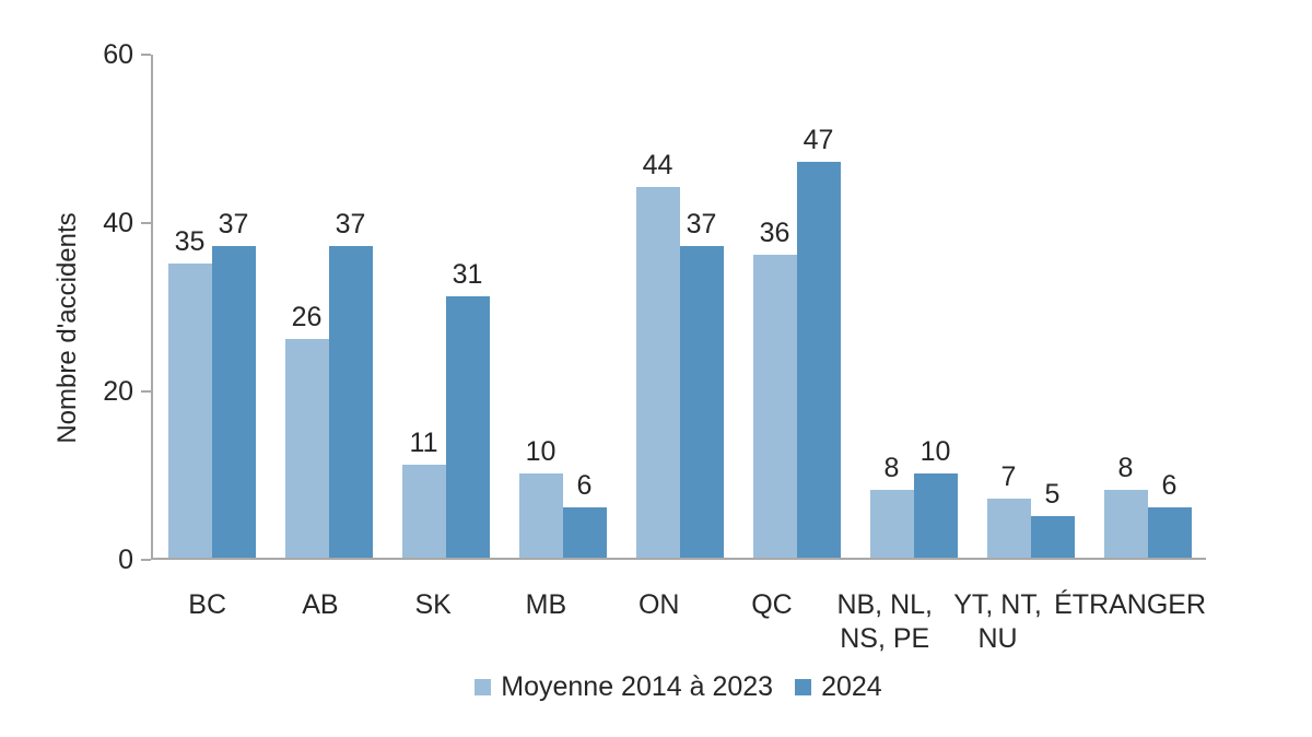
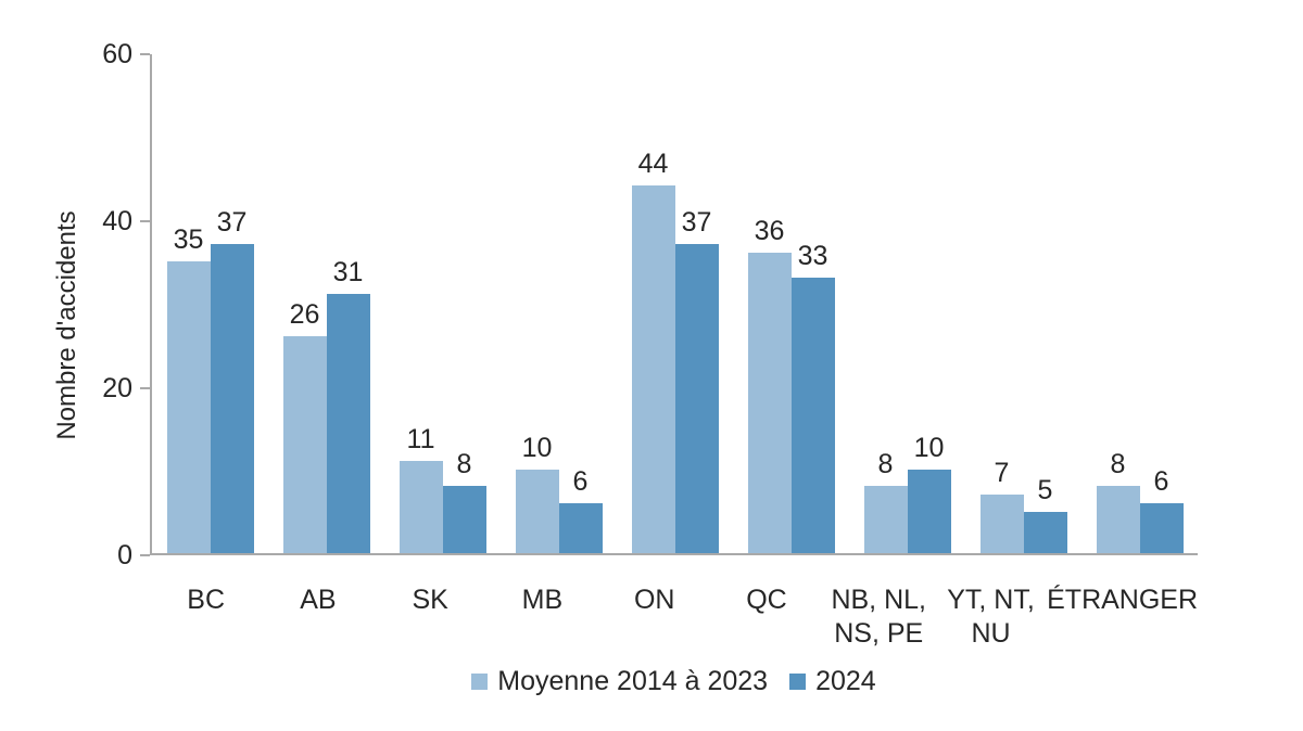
2024/AB: 37 -> 31
2024/SK: 31 -> 8
2024/QC: 47 -> 33
